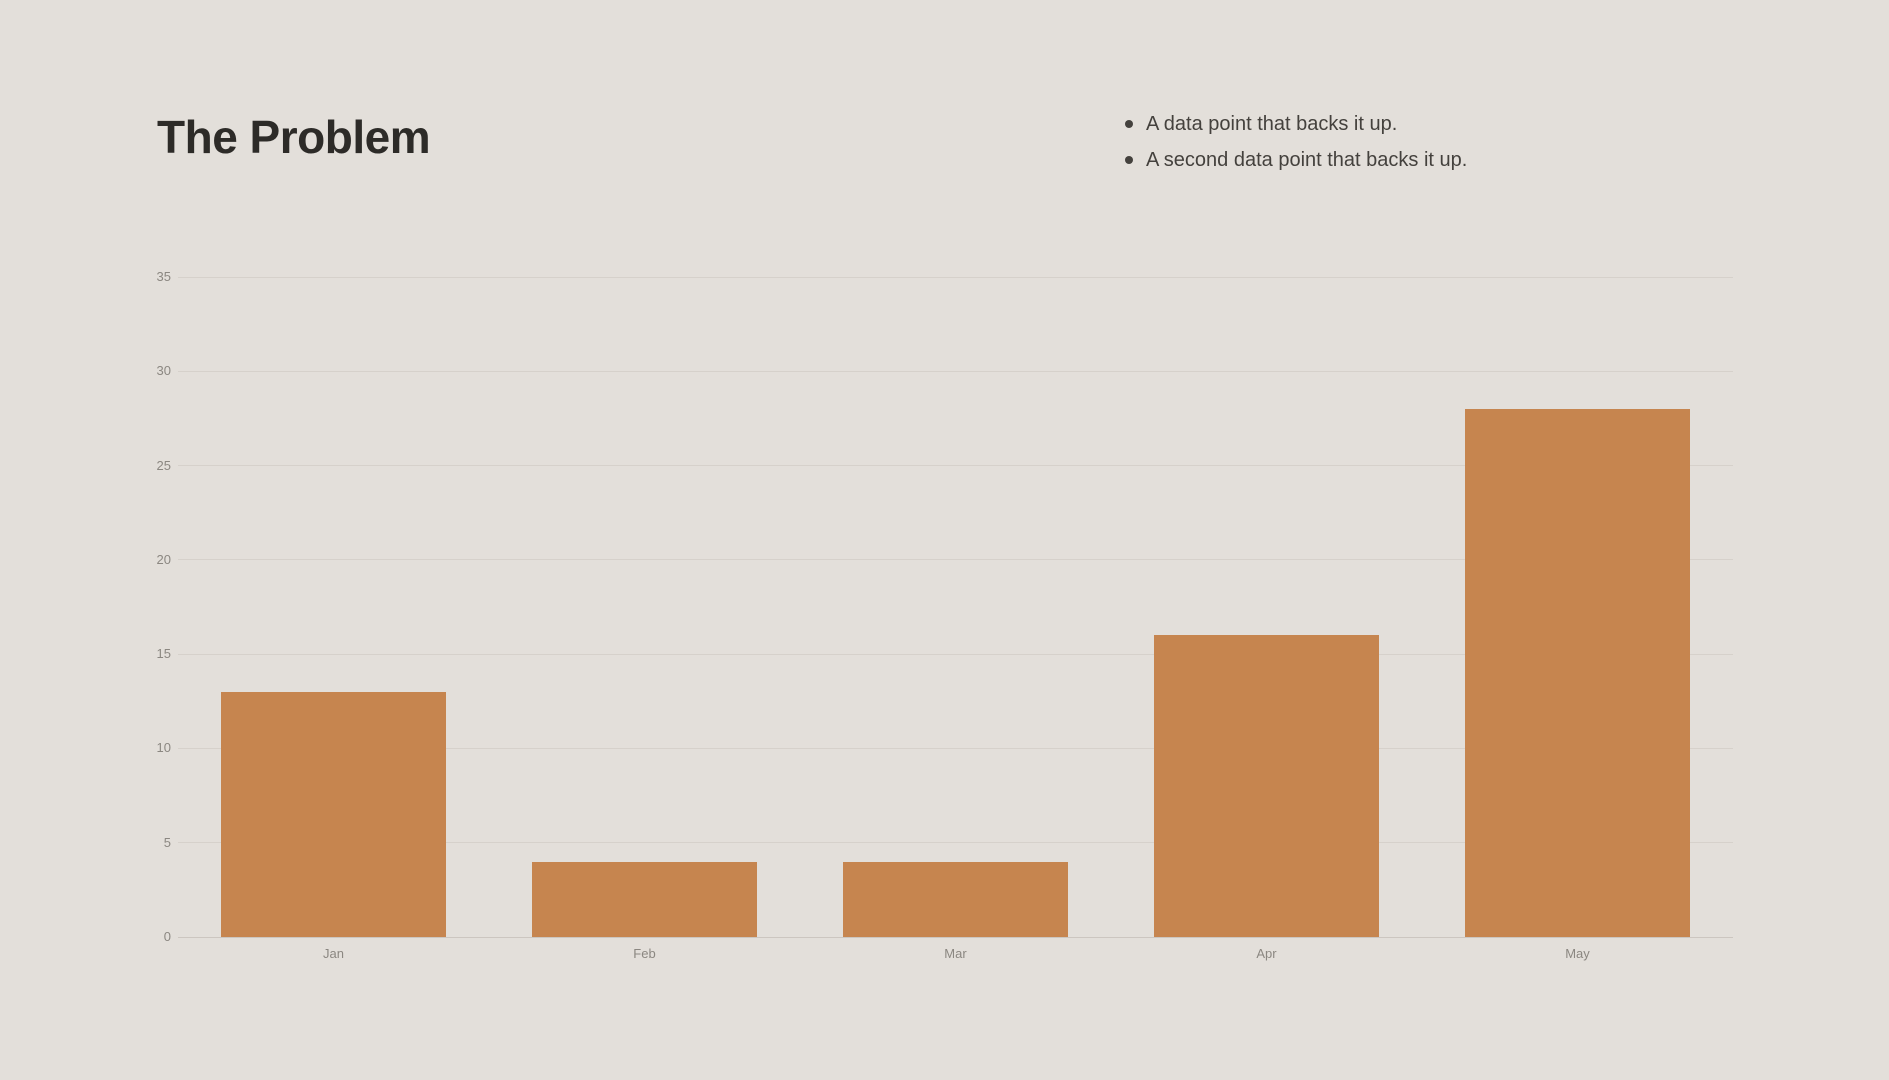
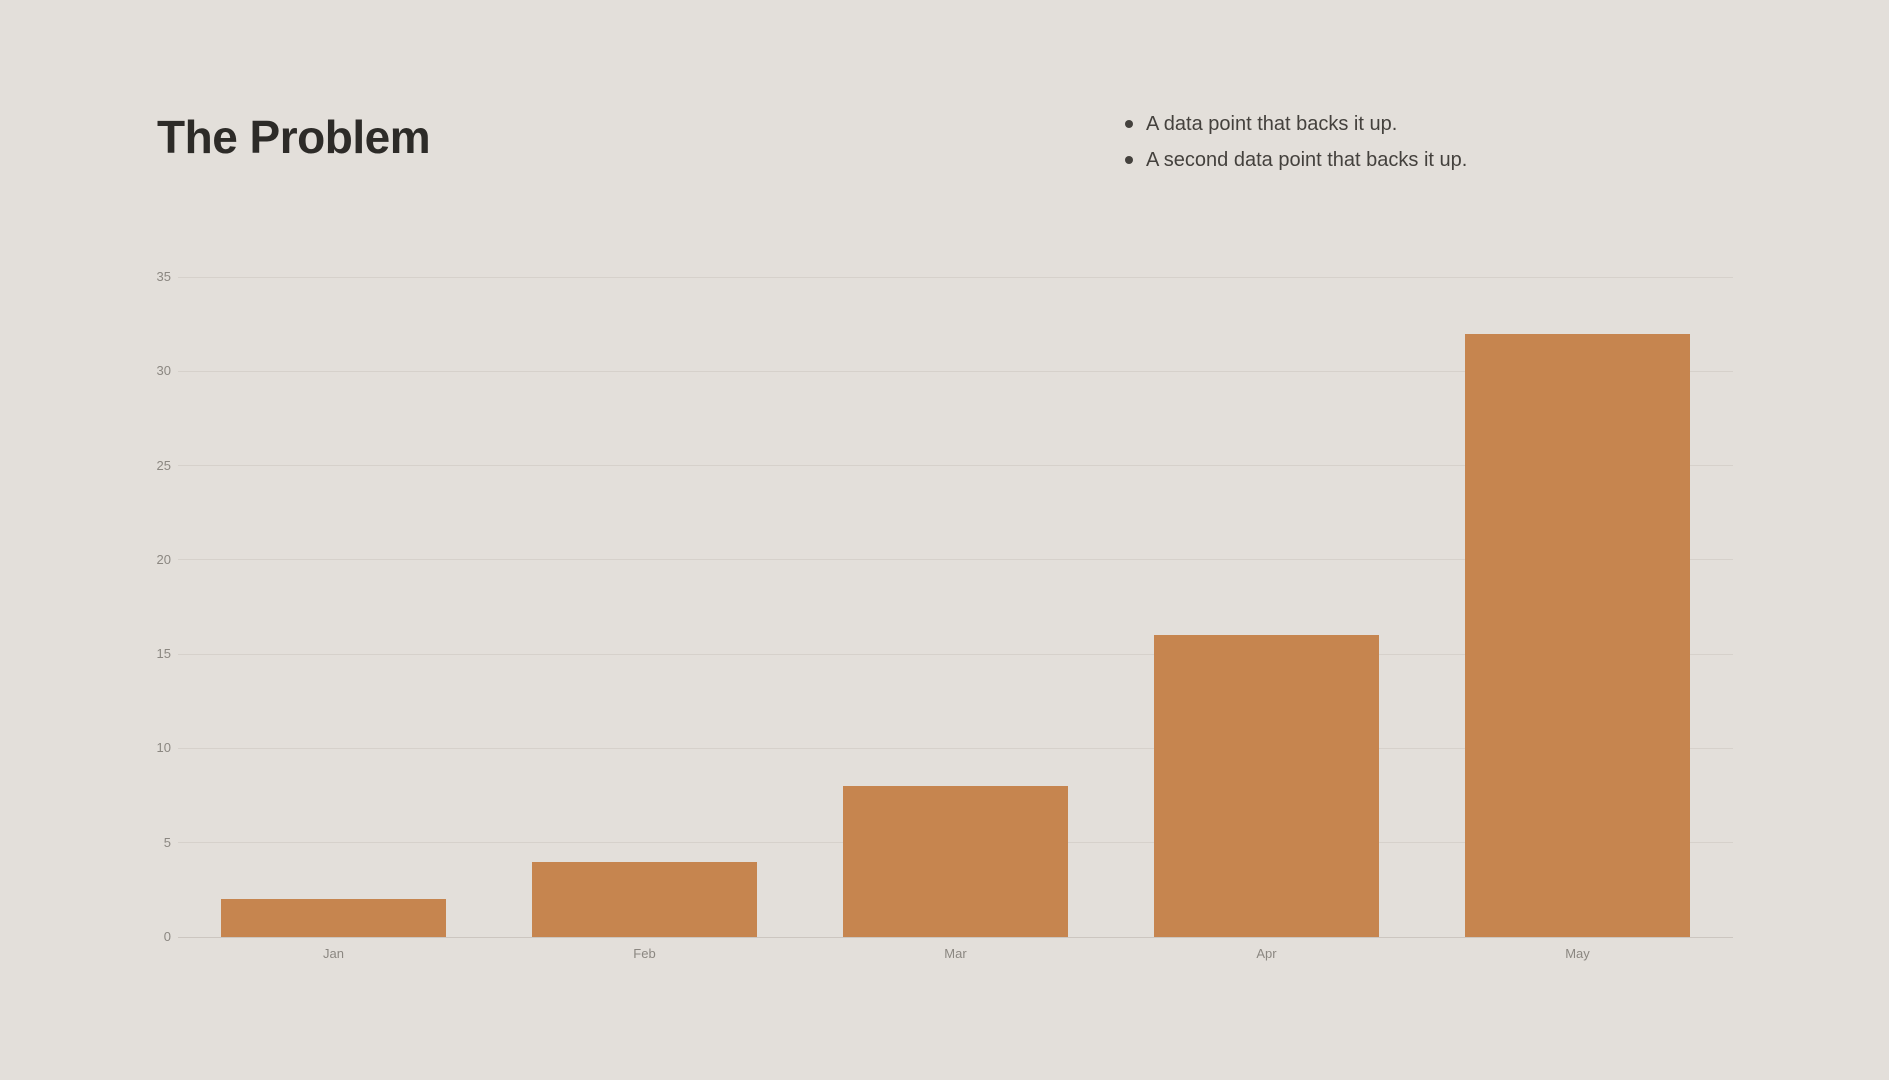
Jan: 13 -> 2
Mar: 4 -> 8
May: 28 -> 32
